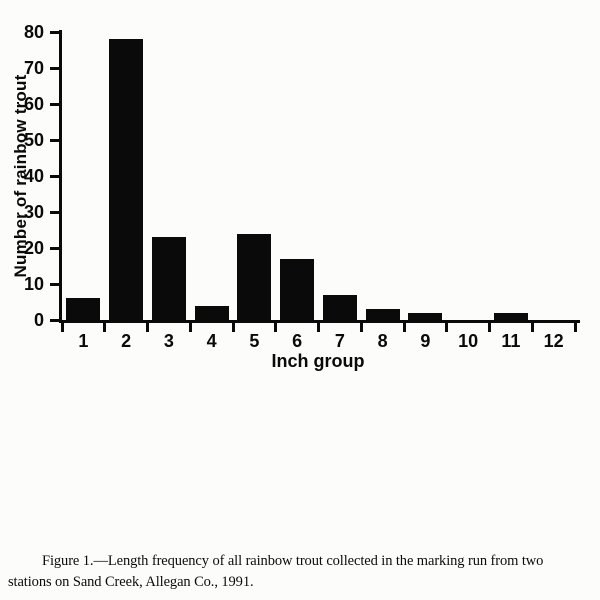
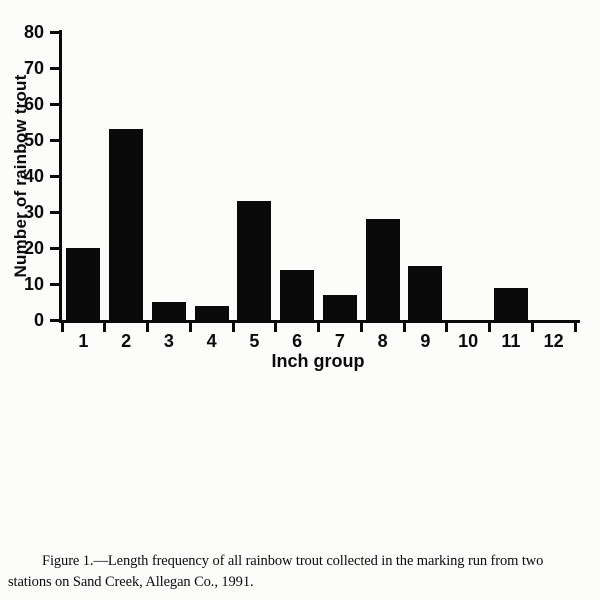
1: 6 -> 20
2: 78 -> 53
3: 23 -> 5
5: 24 -> 33
6: 17 -> 14
8: 3 -> 28
9: 2 -> 15
11: 2 -> 9
